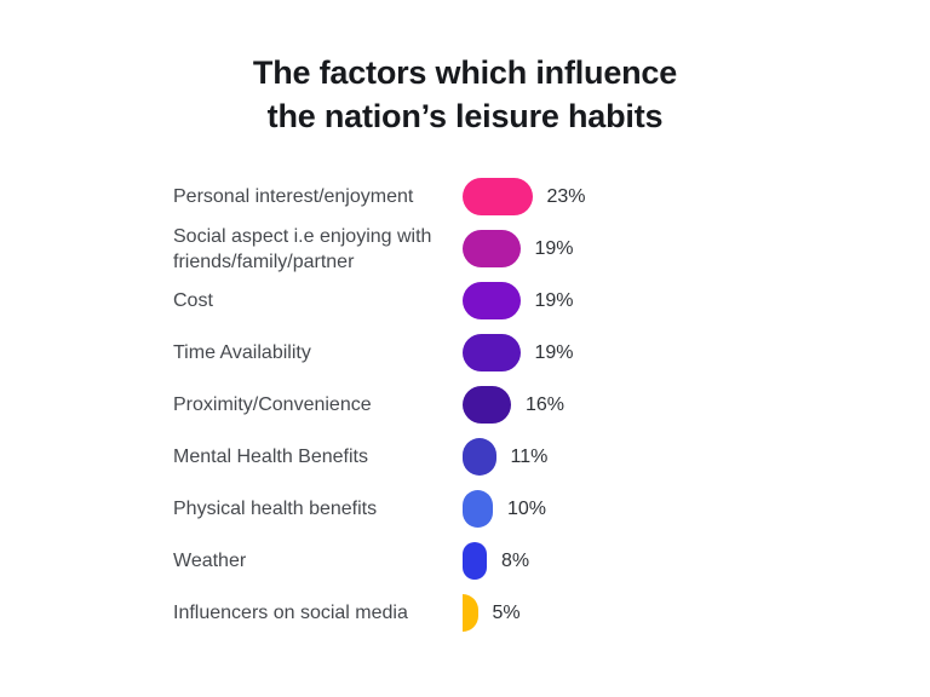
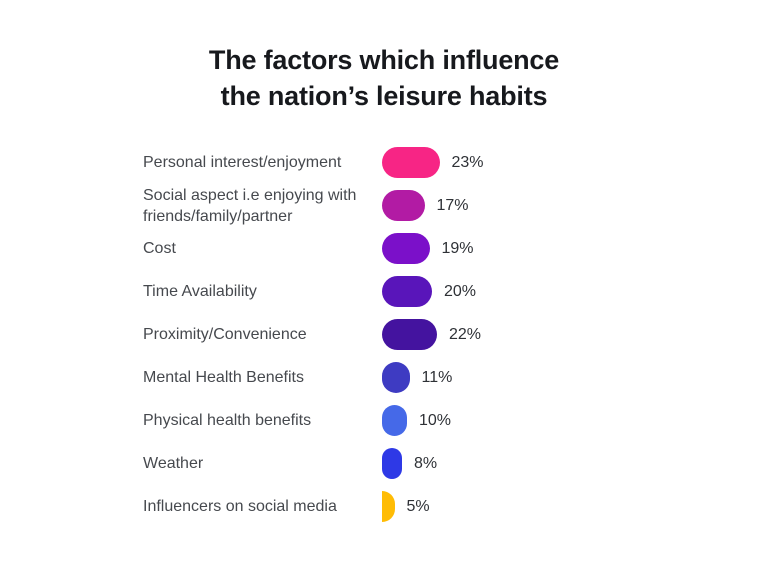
Social aspect i.e enjoying with friends/family/partner: 19% -> 17%
Time Availability: 19% -> 20%
Proximity/Convenience: 16% -> 22%
